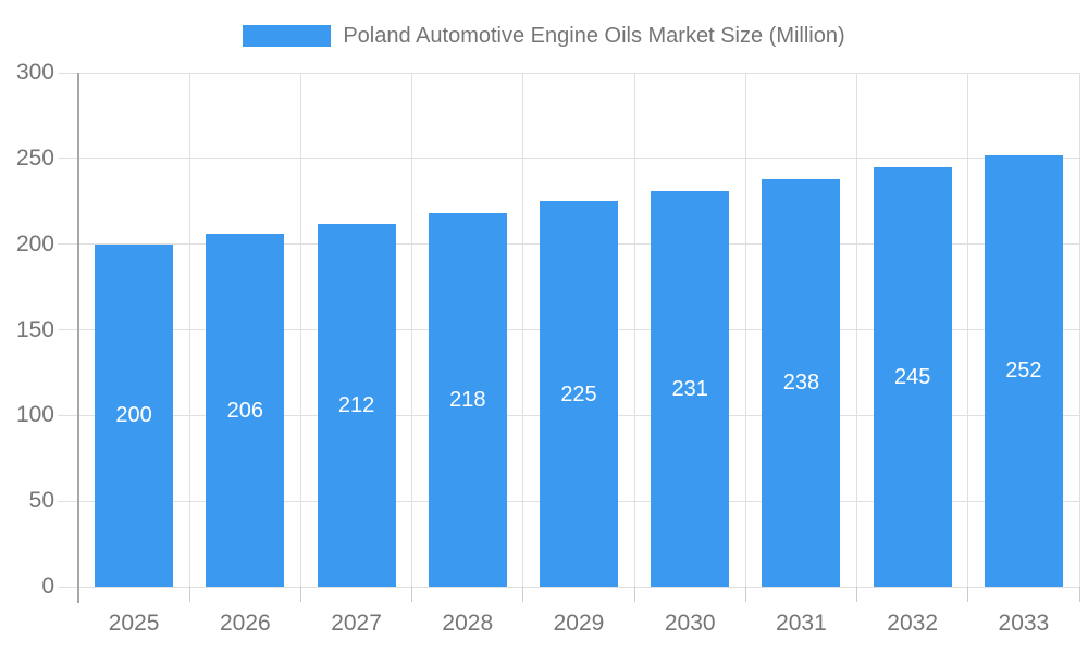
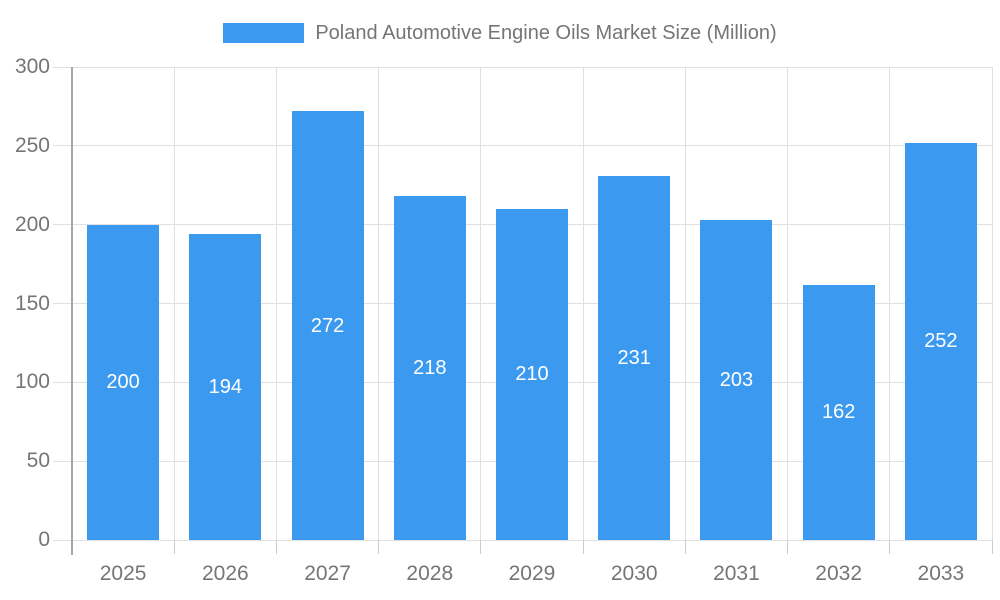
2026: 206 -> 194
2027: 212 -> 272
2029: 225 -> 210
2031: 238 -> 203
2032: 245 -> 162
